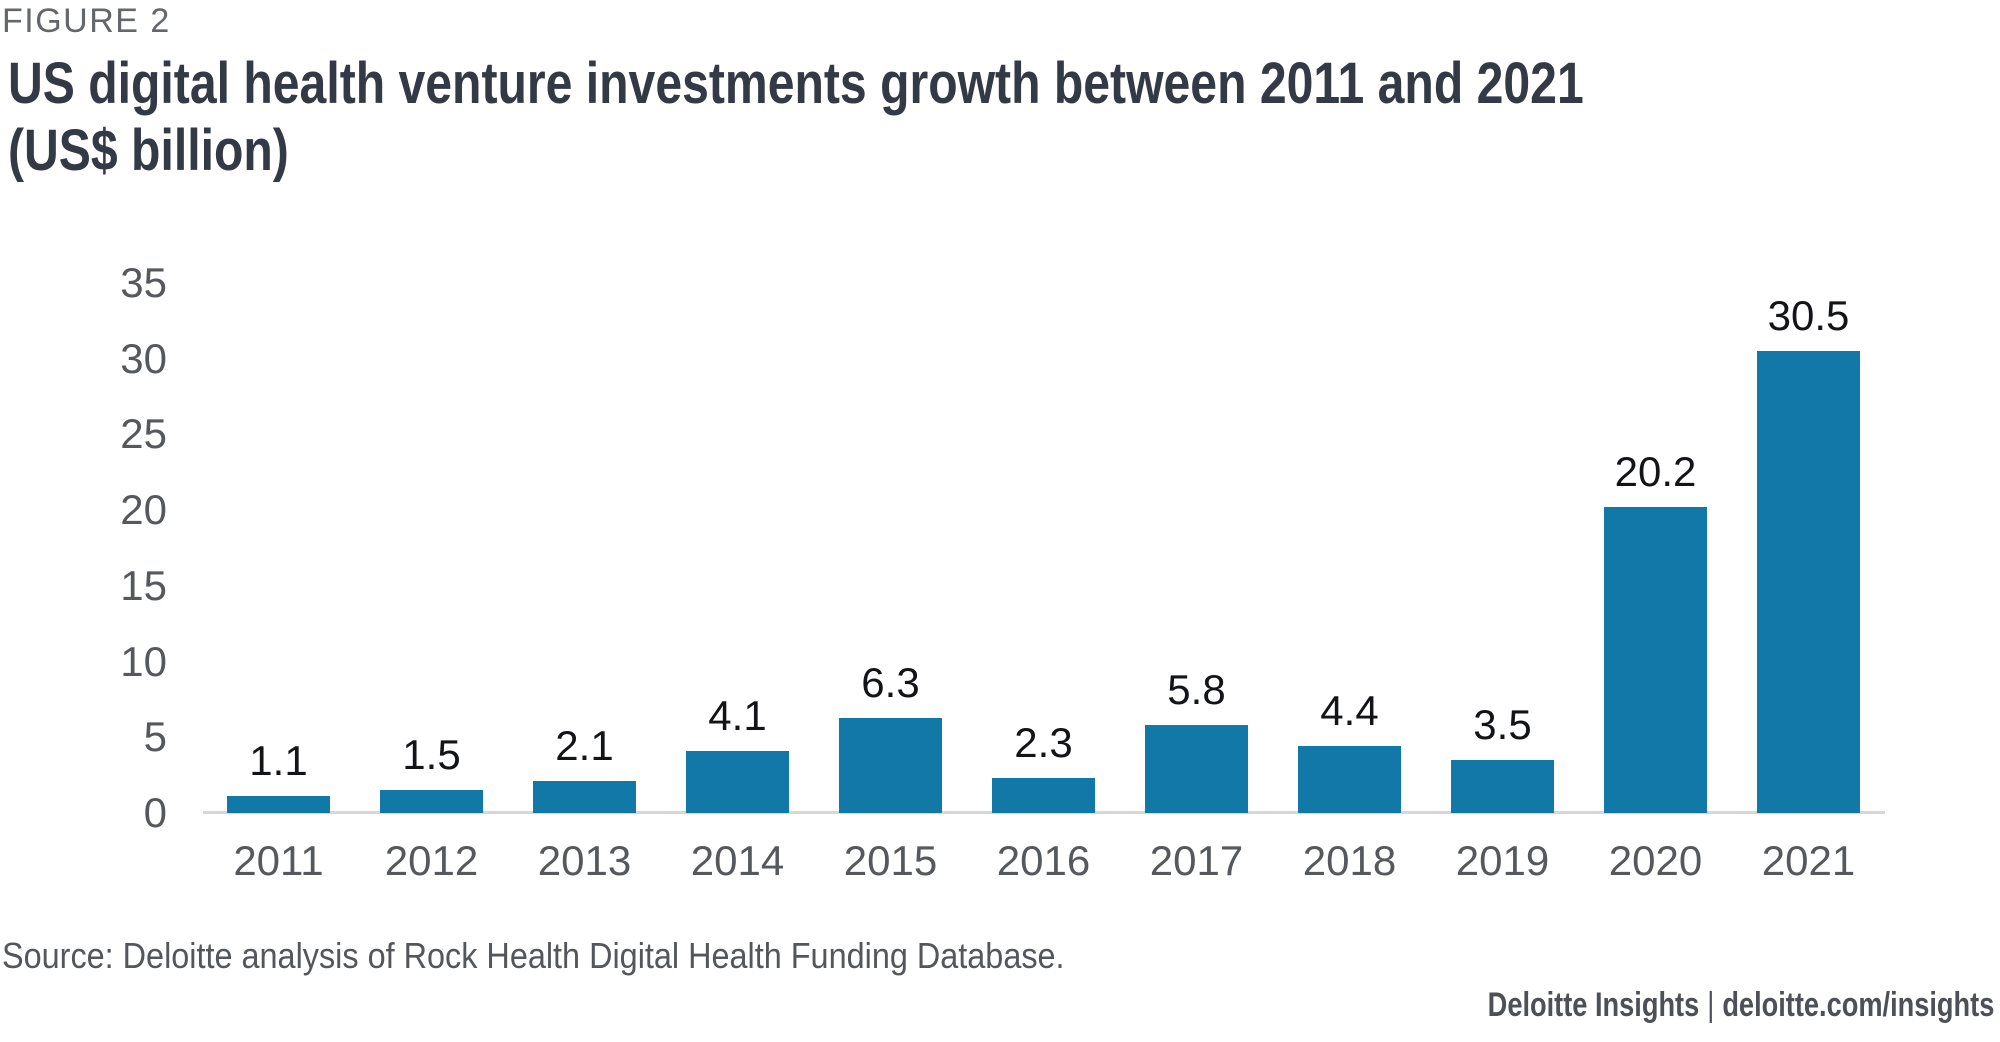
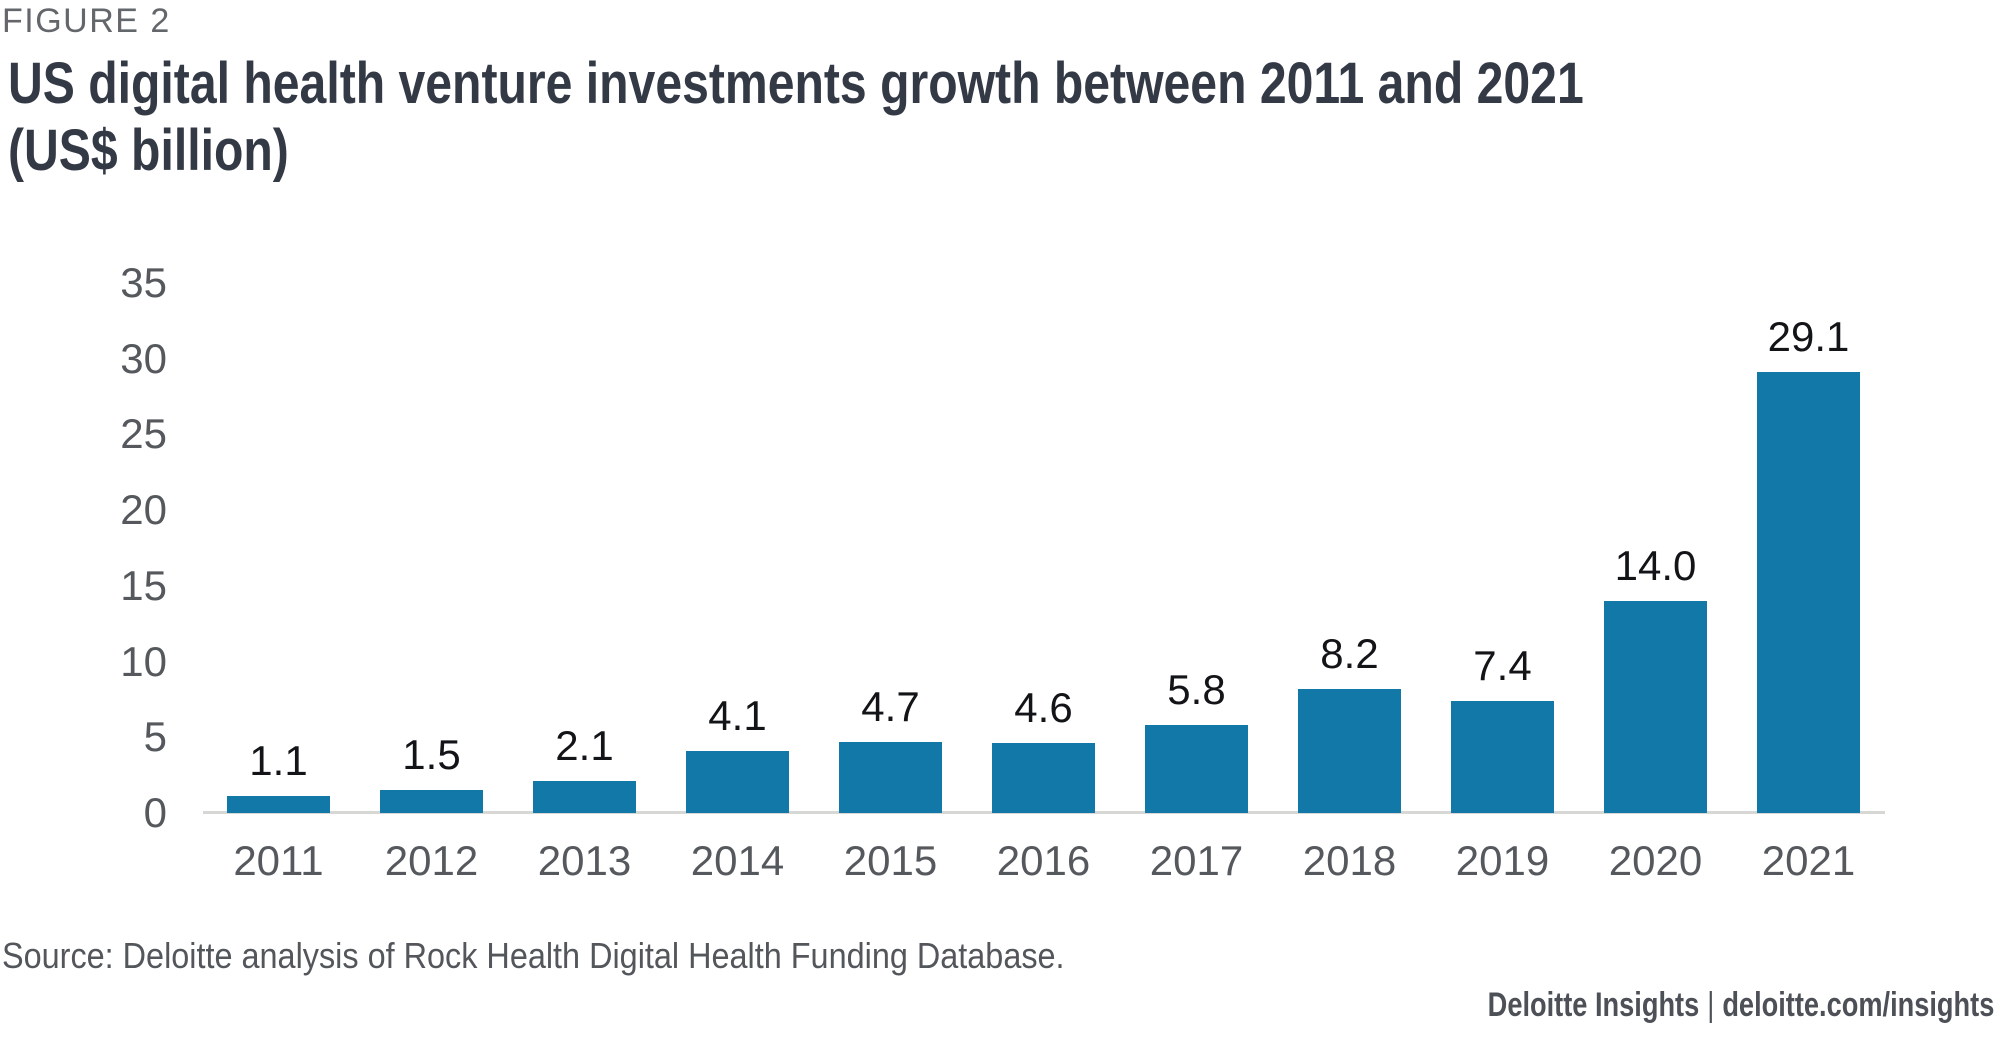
2015: 6.3 -> 4.7
2016: 2.3 -> 4.6
2018: 4.4 -> 8.2
2019: 3.5 -> 7.4
2020: 20.2 -> 14.0
2021: 30.5 -> 29.1
